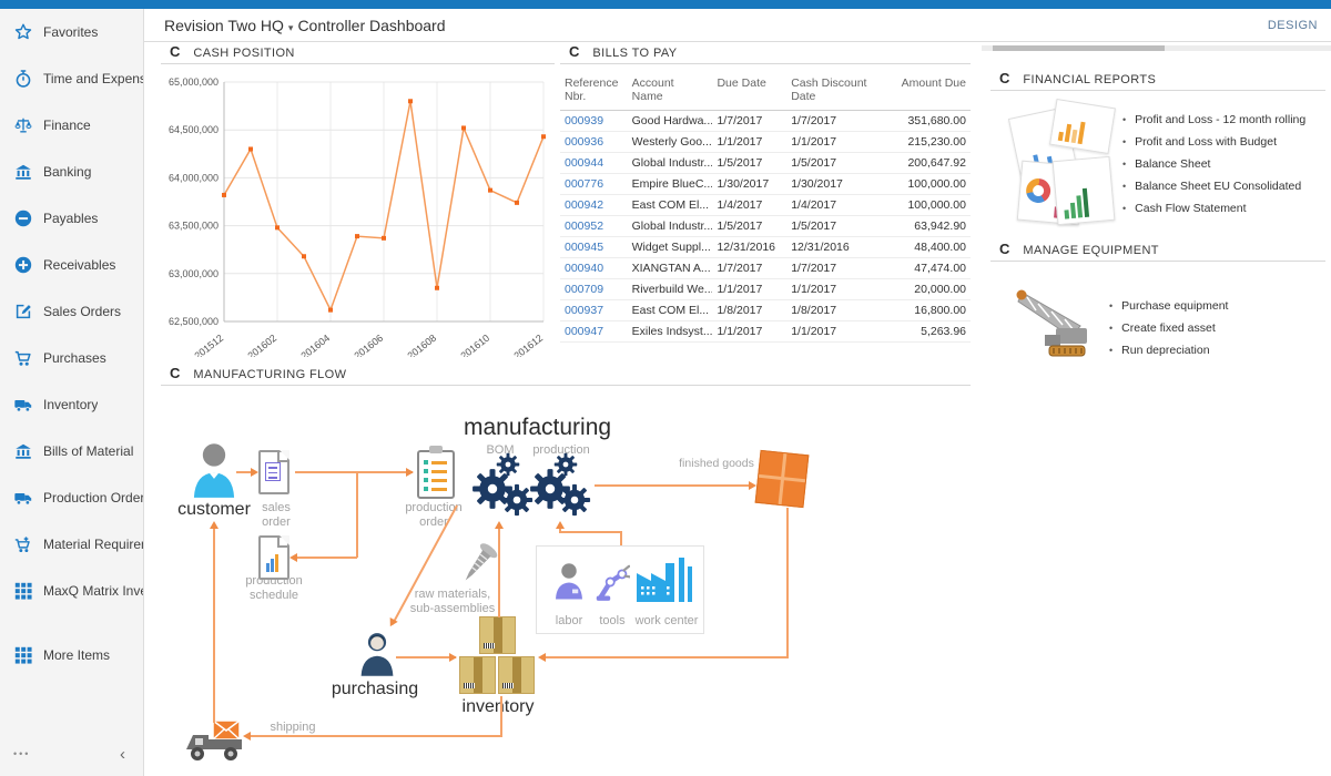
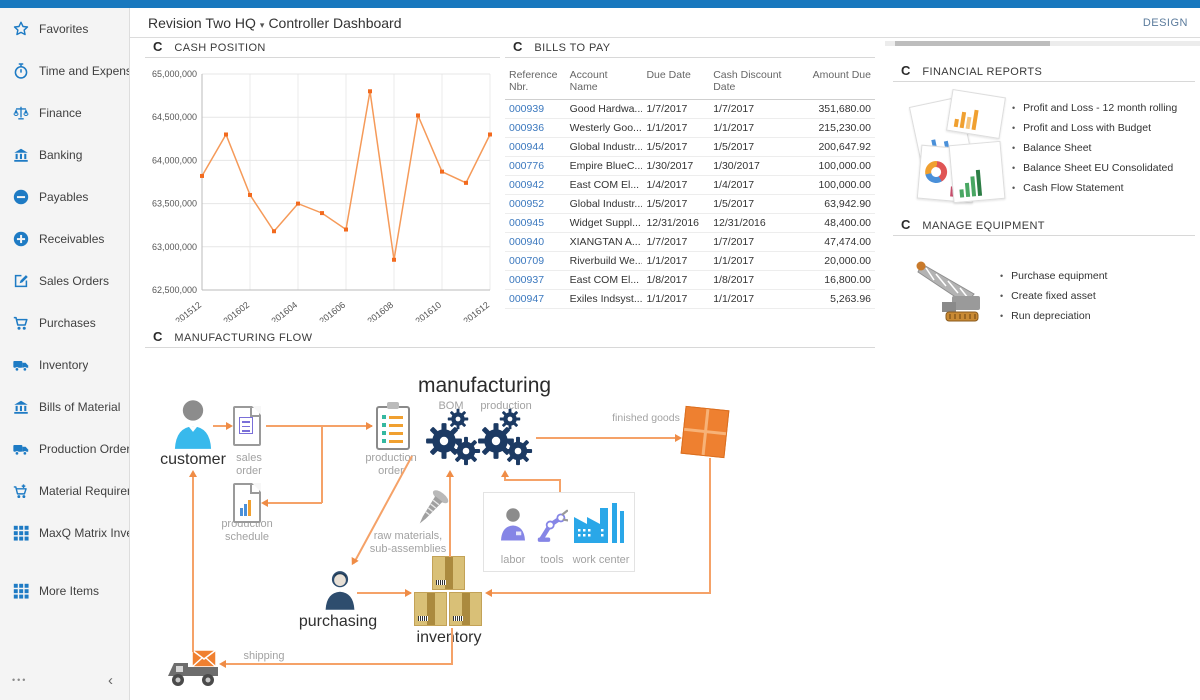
201602: 63500000 -> 63600000
201604: 62600000 -> 63500000
201606: 63400000 -> 63200000
201612: 64400000 -> 64300000
